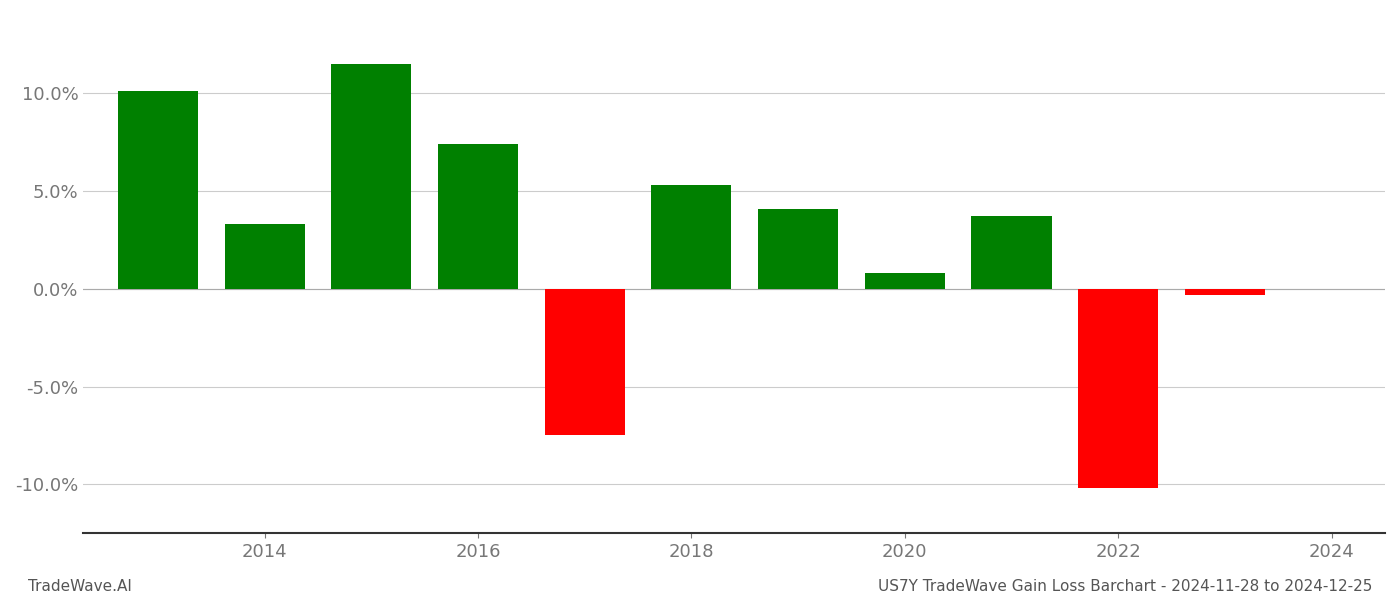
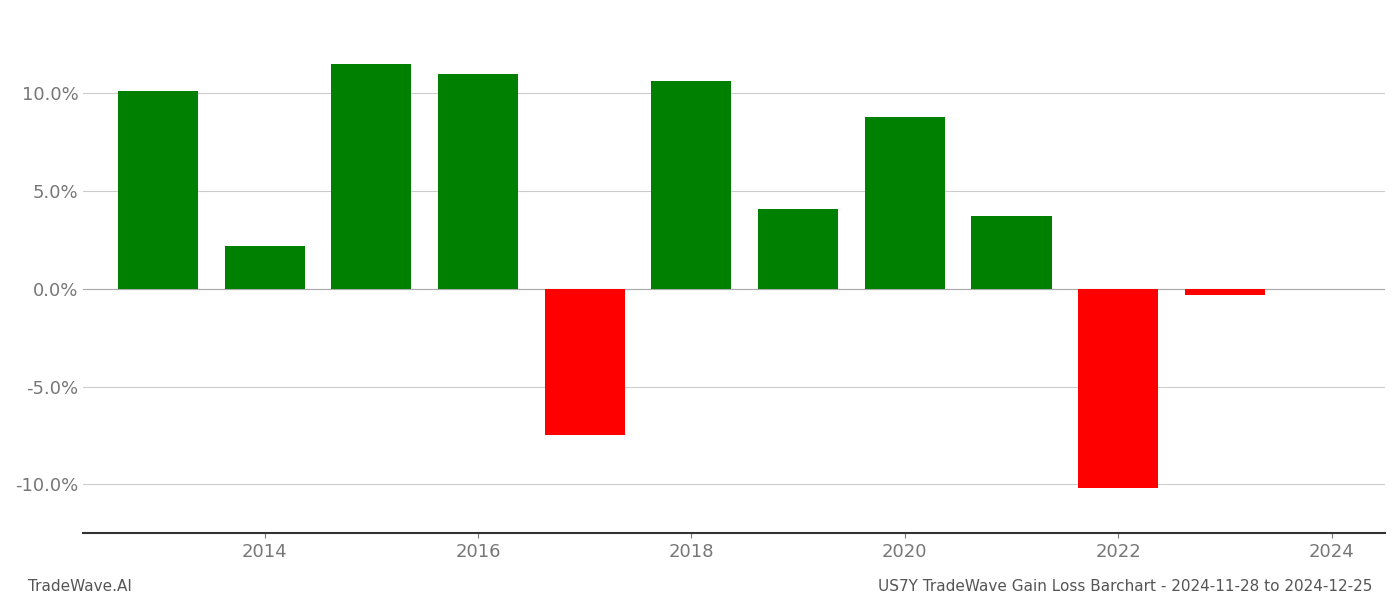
2014: 3.3% -> 2.2%
2016: 7.4% -> 11.0%
2018: 5.3% -> 10.6%
2020: 0.8% -> 8.8%
